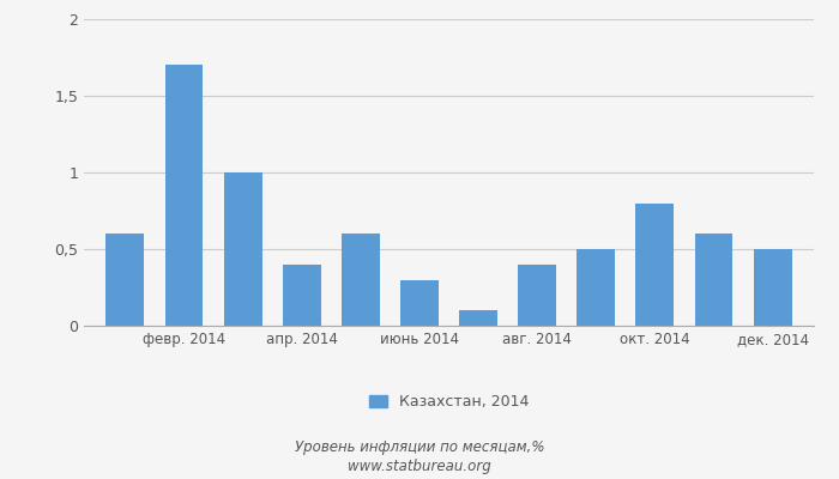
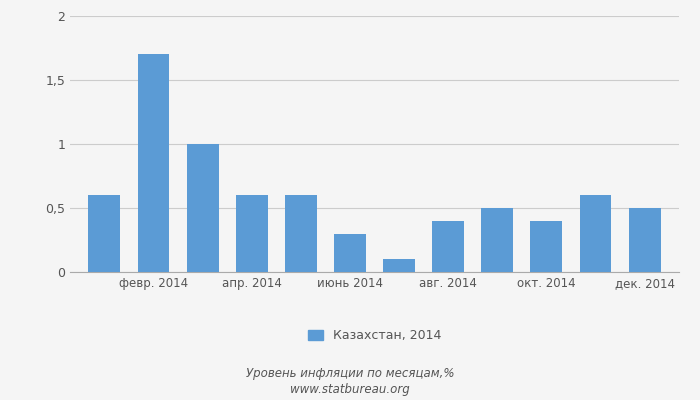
апр. 2014: 0,4 -> 0,6
окт. 2014: 0,8 -> 0,4
